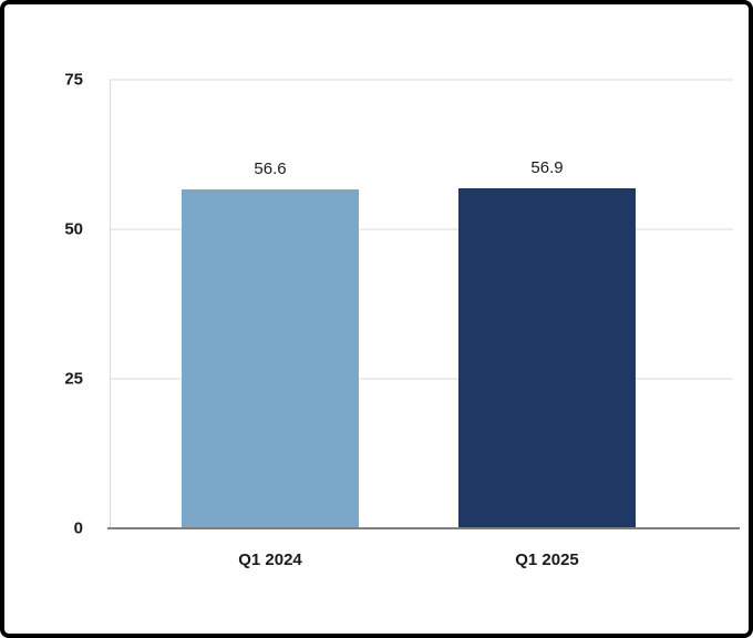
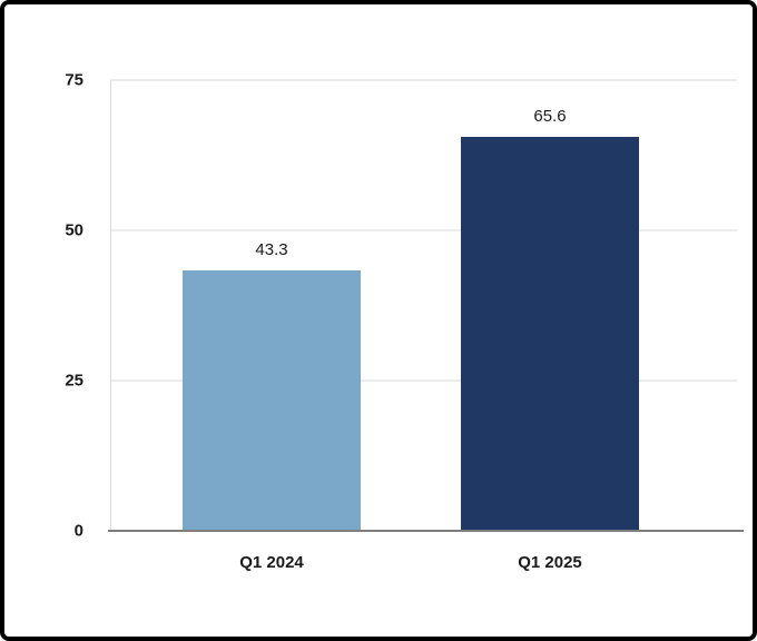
Q1 2024: 56.6 -> 43.3
Q1 2025: 56.9 -> 65.6
